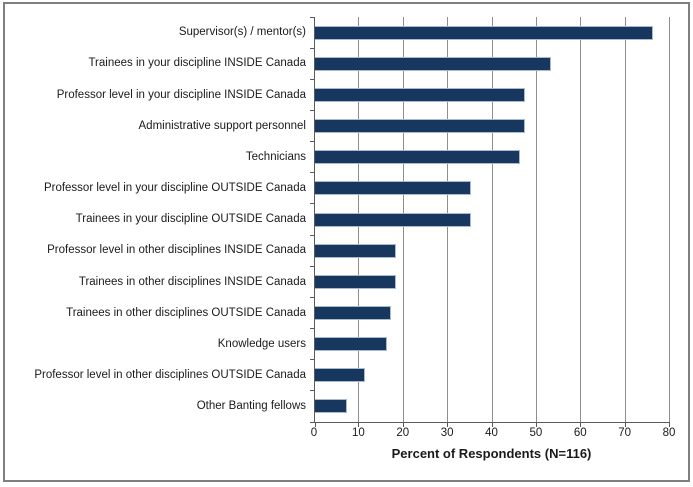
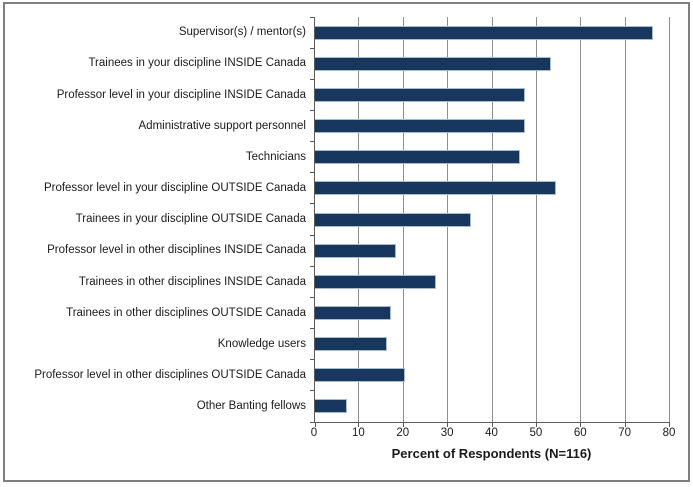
Professor level in your discipline OUTSIDE Canada: 35 -> 54
Trainees in other disciplines INSIDE Canada: 18 -> 27
Professor level in other disciplines OUTSIDE Canada: 11 -> 20
